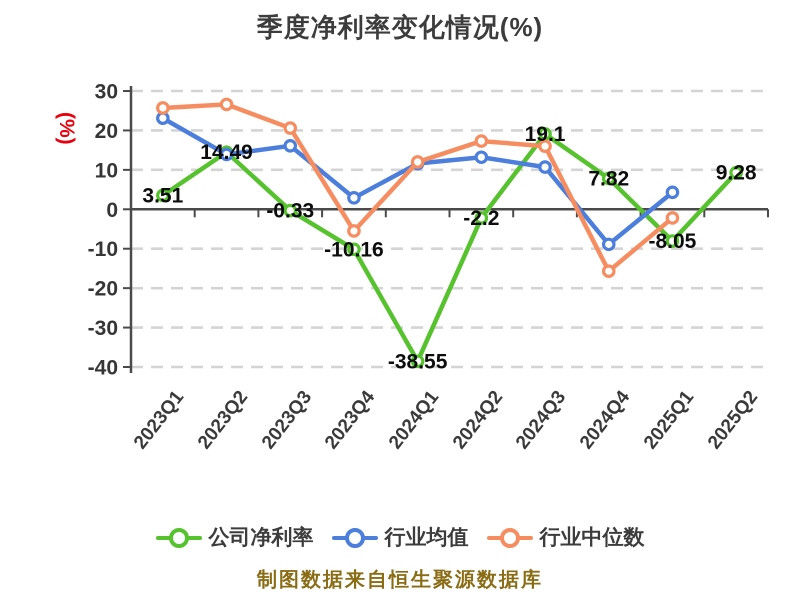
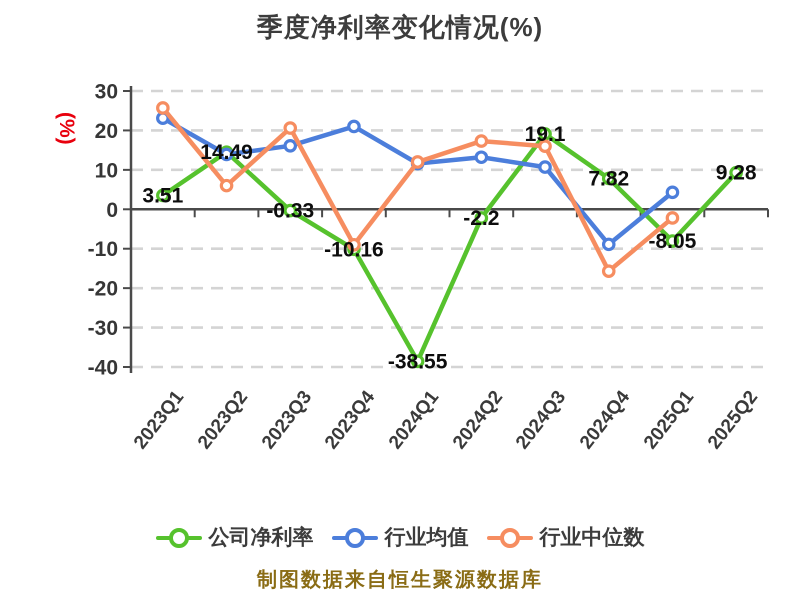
行业中位数/2023Q2: 27 -> 6
行业均值/2023Q4: 3 -> 21
行业中位数/2023Q4: -6 -> -9
